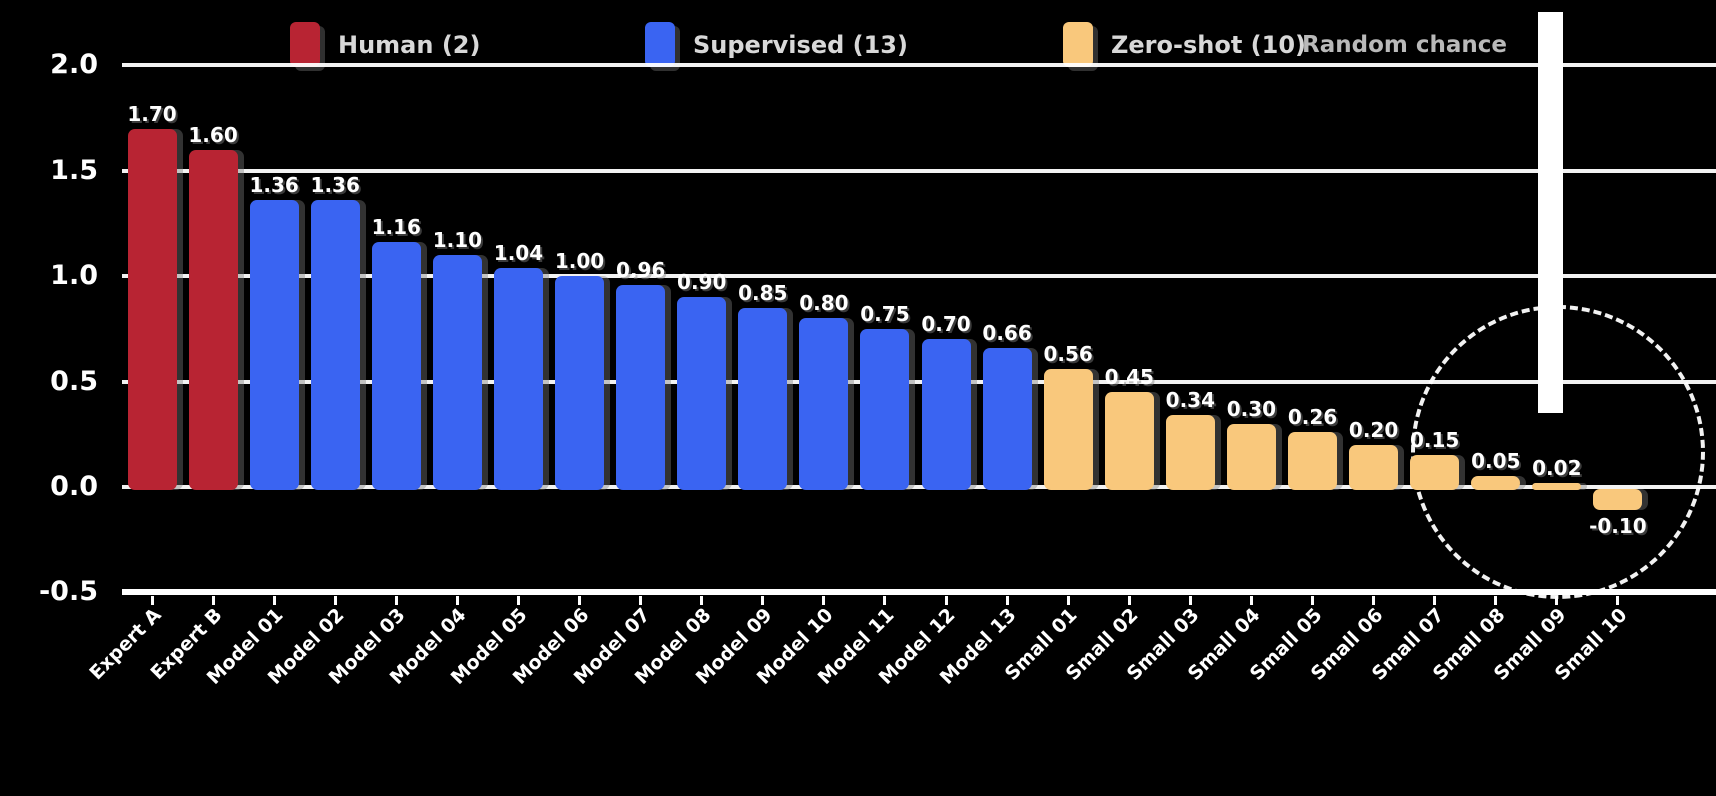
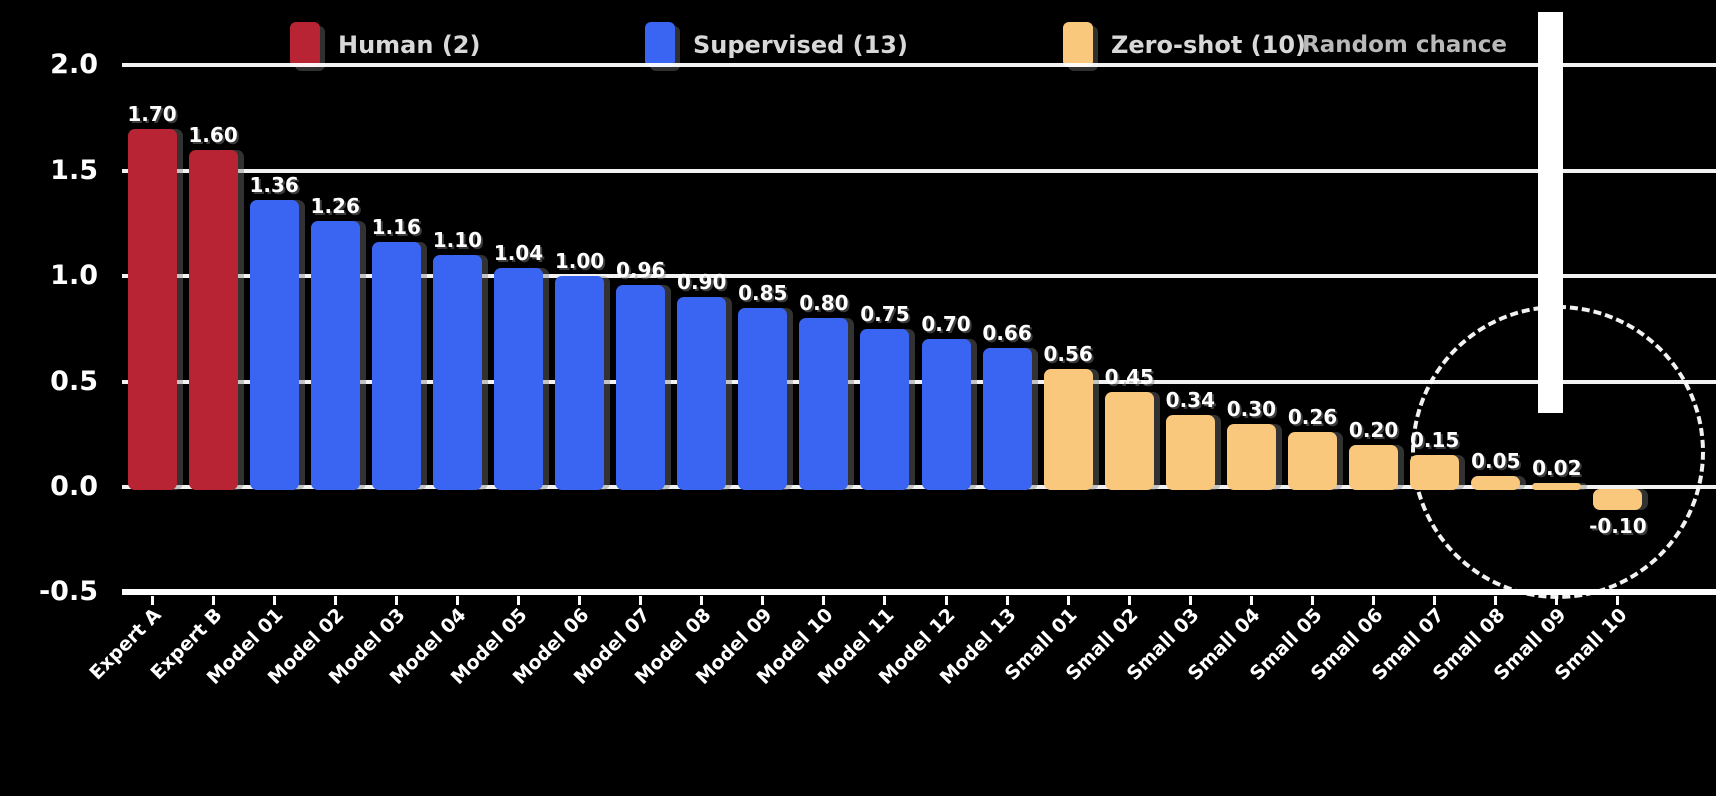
Model 02: 1.36 -> 1.26
